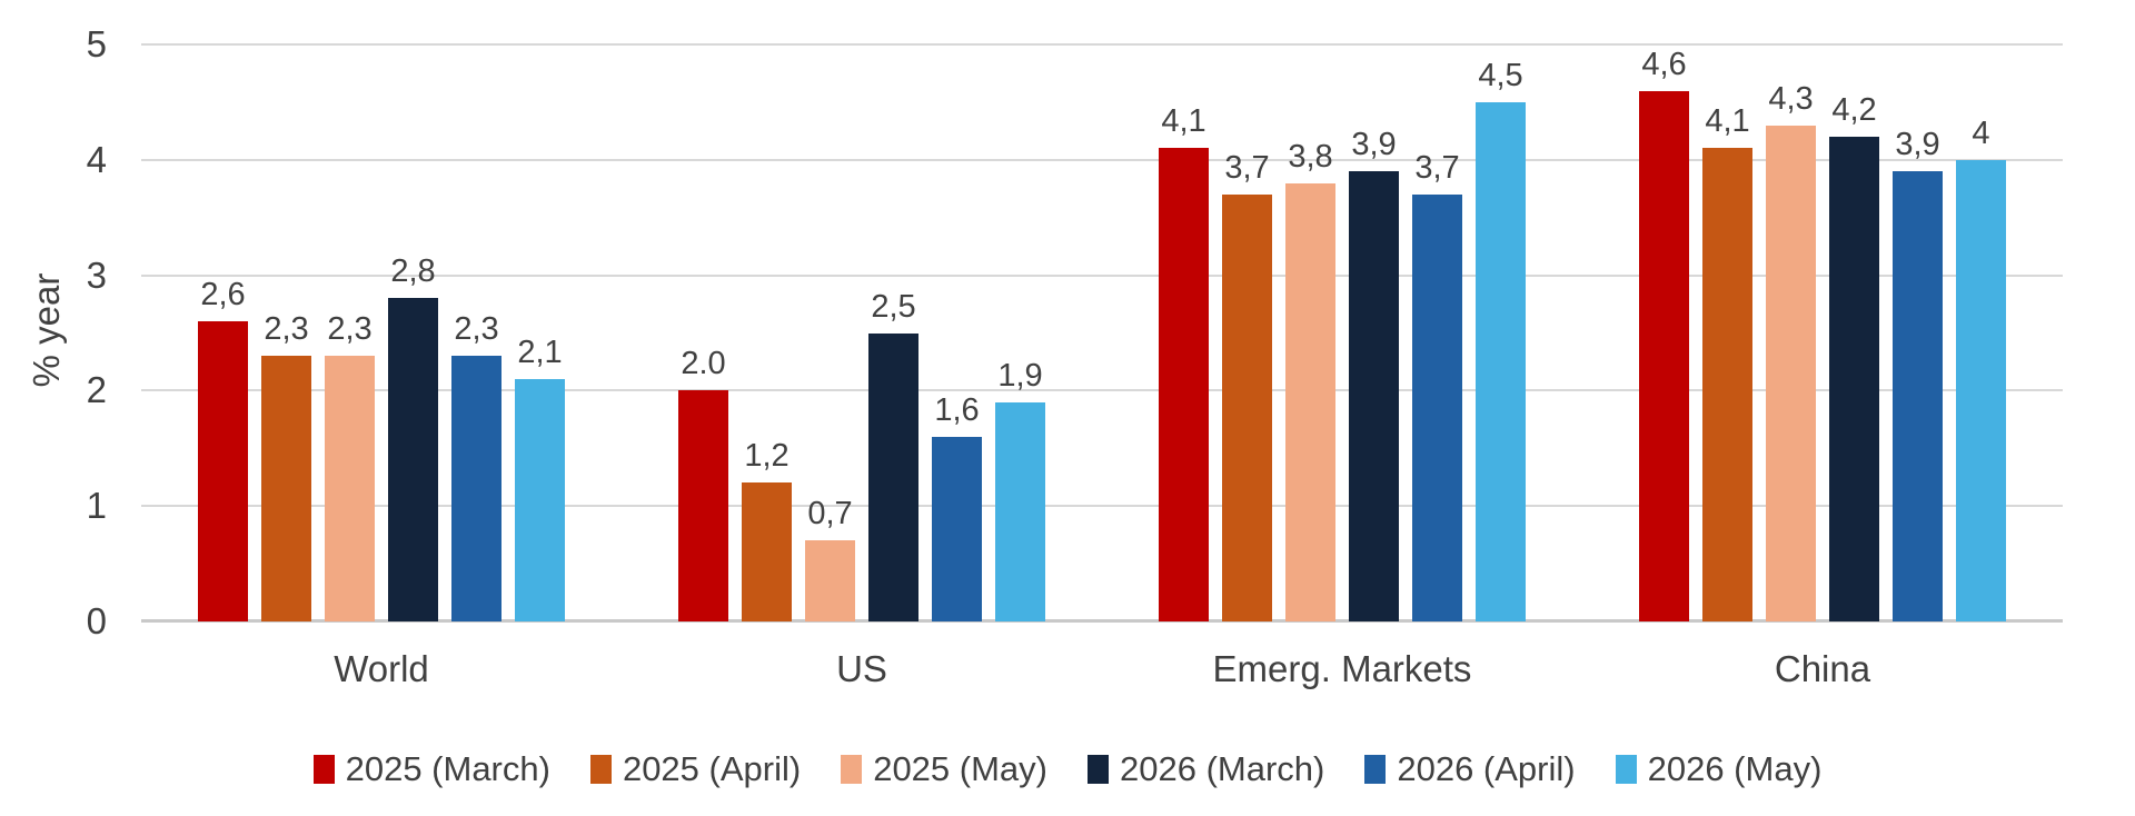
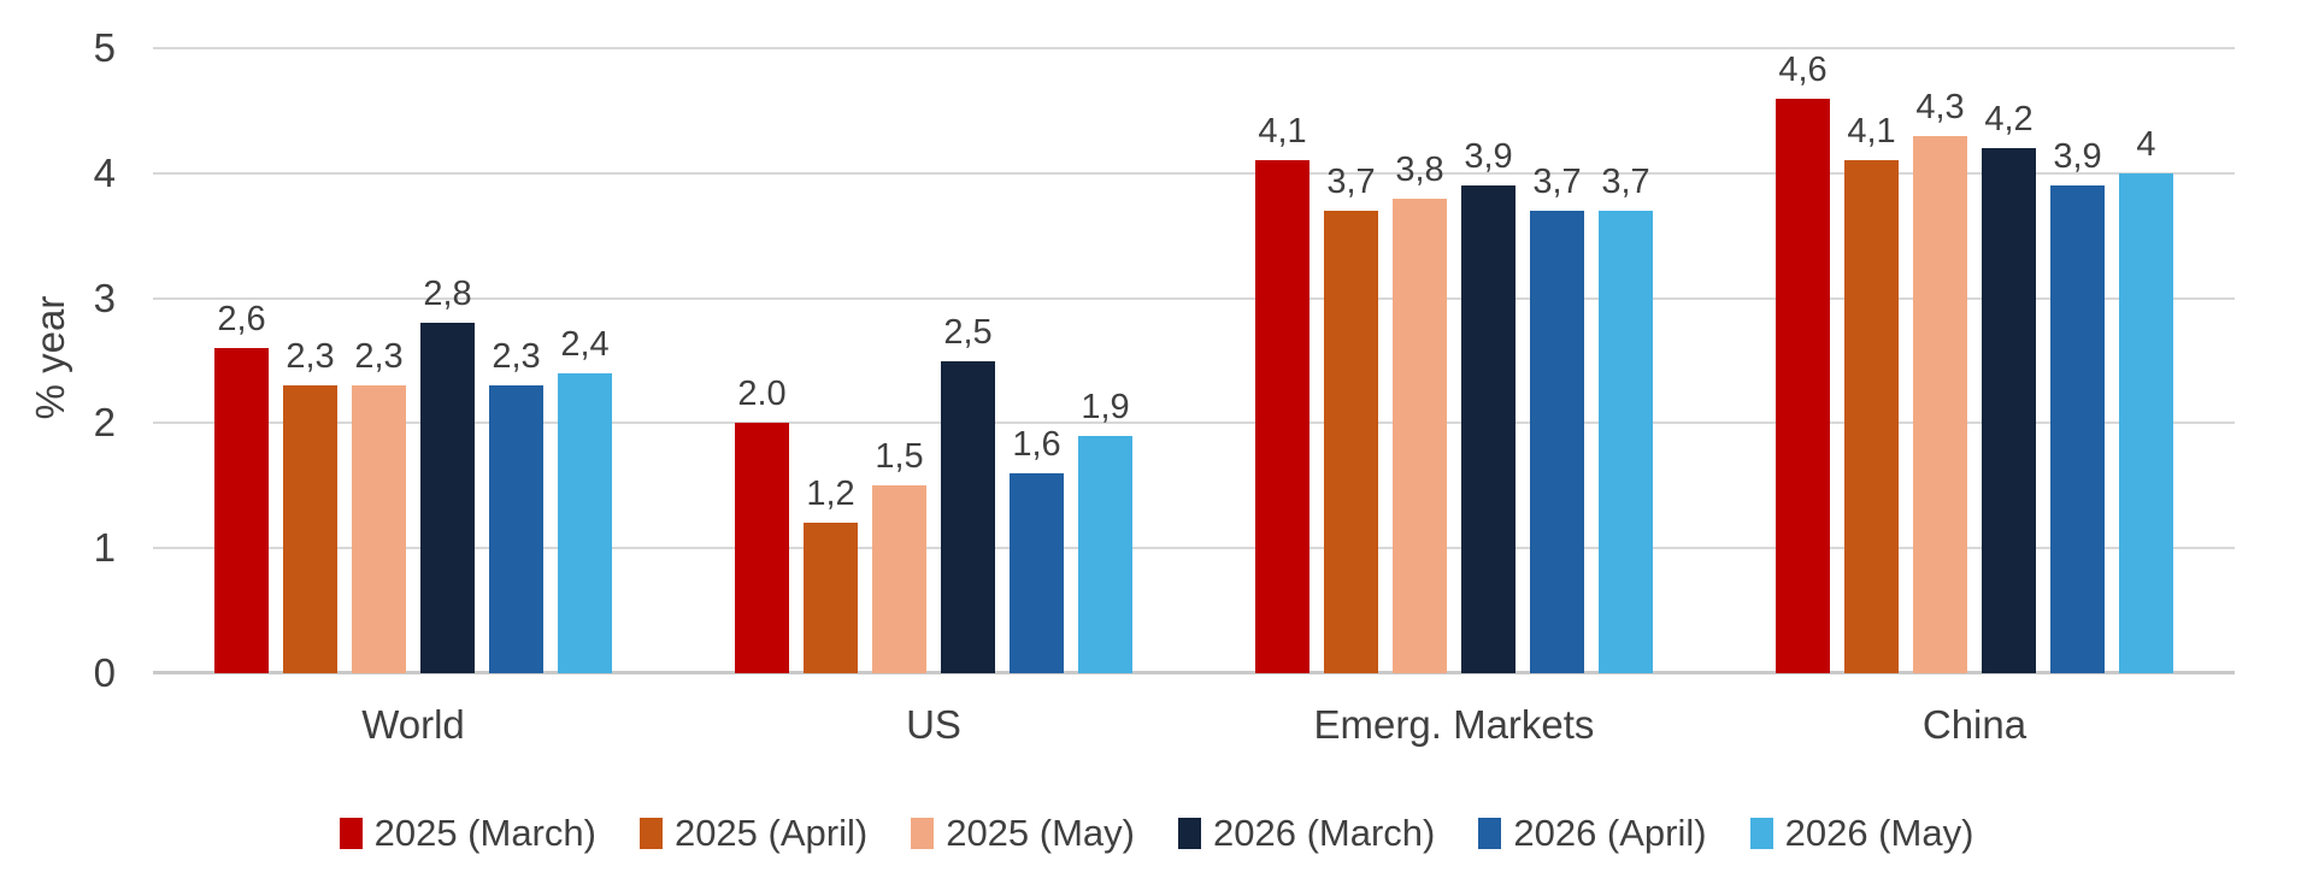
2026 (May)/World: 2,1 -> 2,4
2025 (May)/US: 0,7 -> 1,5
2026 (May)/Emerg. Markets: 4,5 -> 3,7
